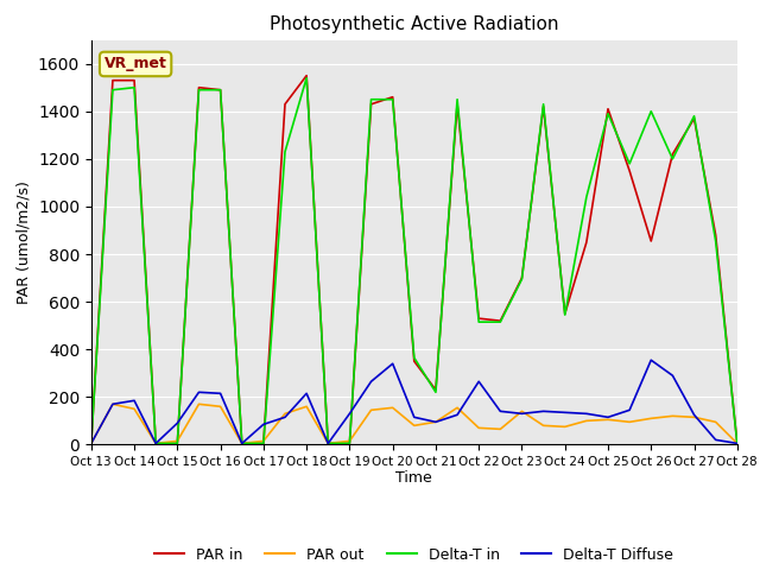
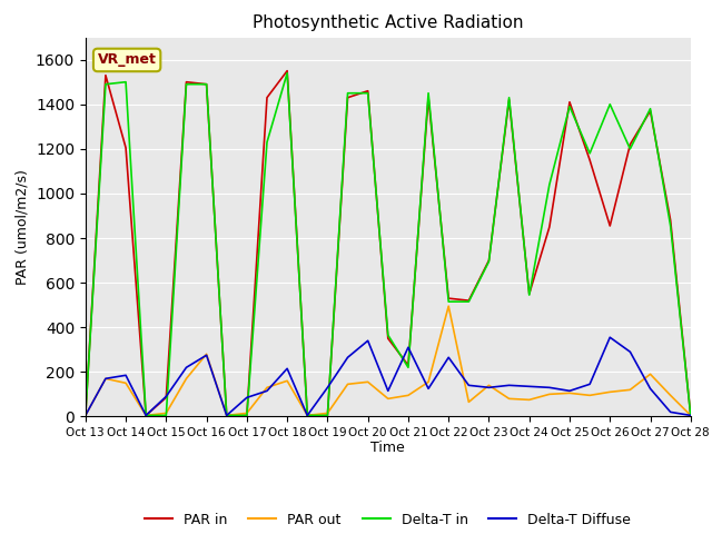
PAR in/Oct 14: 1530 -> 1205
PAR in/Oct 15: 5 -> 85
PAR out/Oct 16: 160 -> 280
Delta-T Diffuse/Oct 16: 215 -> 275
Delta-T Diffuse/Oct 21: 95 -> 310
PAR out/Oct 22: 70 -> 495
PAR out/Oct 27: 115 -> 190
